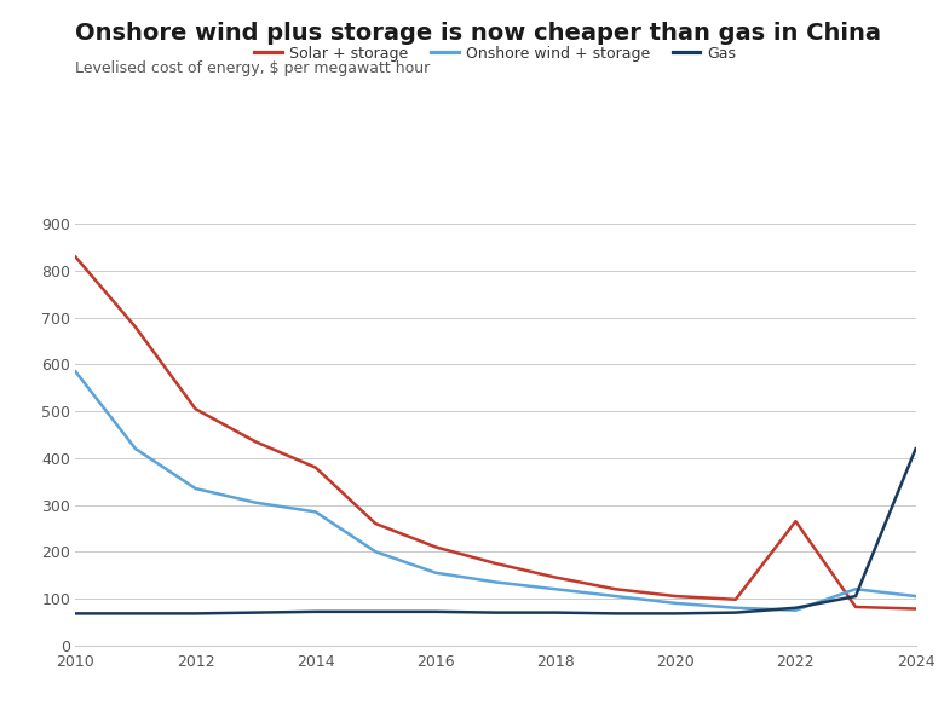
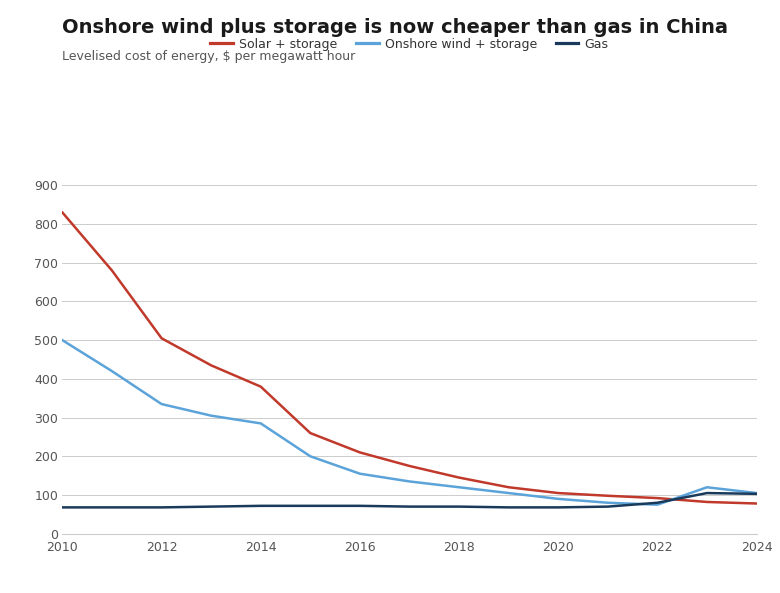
Onshore wind + storage/2010: 585 -> 500
Solar + storage/2022: 265 -> 92
Gas/2024: 420 -> 103
